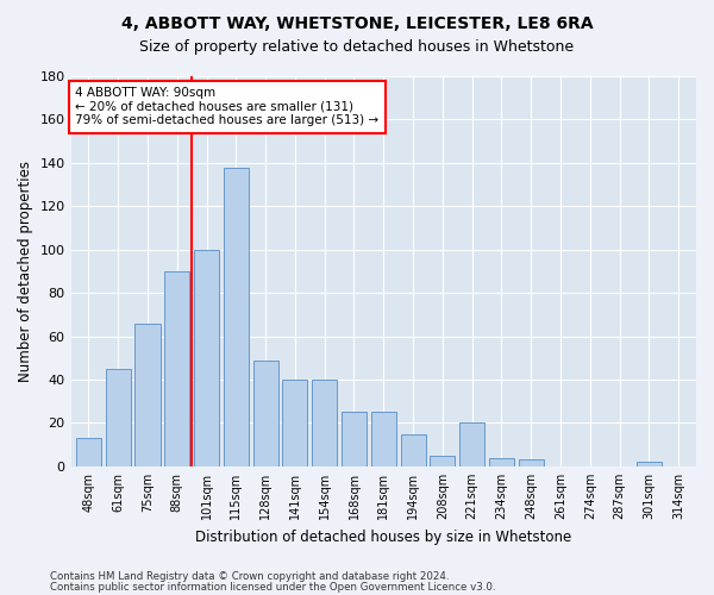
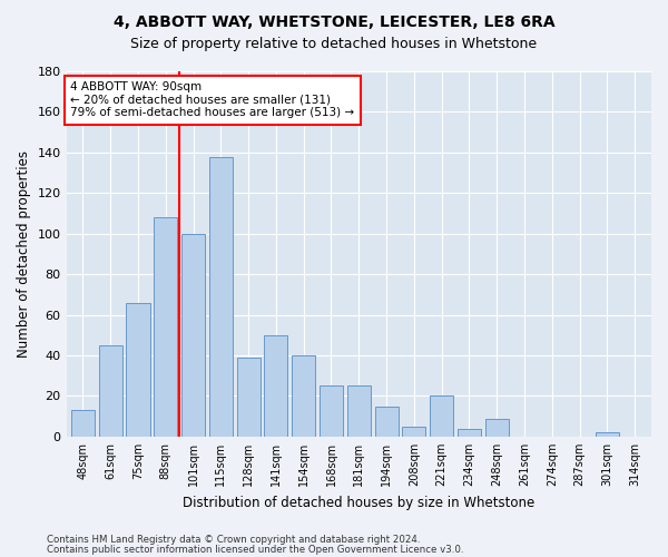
88sqm: 90 -> 108
128sqm: 49 -> 39
141sqm: 40 -> 50
248sqm: 3 -> 9
